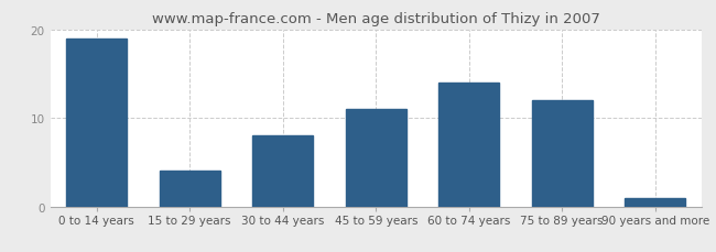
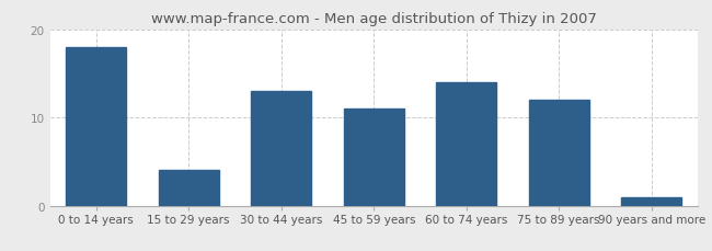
0 to 14 years: 19 -> 18
30 to 44 years: 8 -> 13
